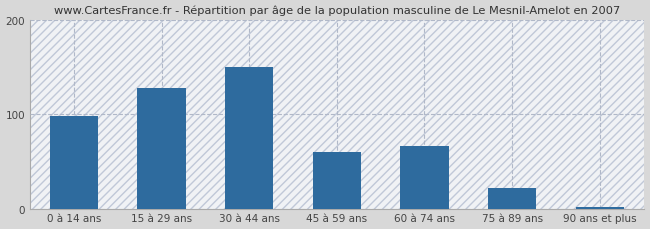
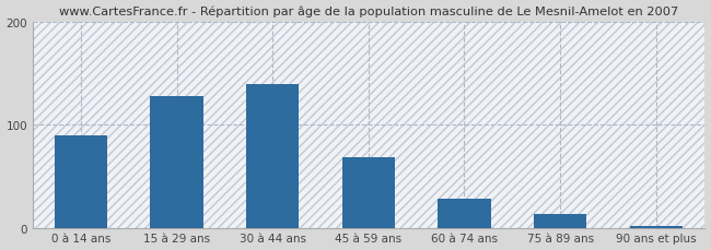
0 à 14 ans: 98 -> 90
30 à 44 ans: 150 -> 140
45 à 59 ans: 60 -> 68
60 à 74 ans: 66 -> 28
75 à 89 ans: 22 -> 13
